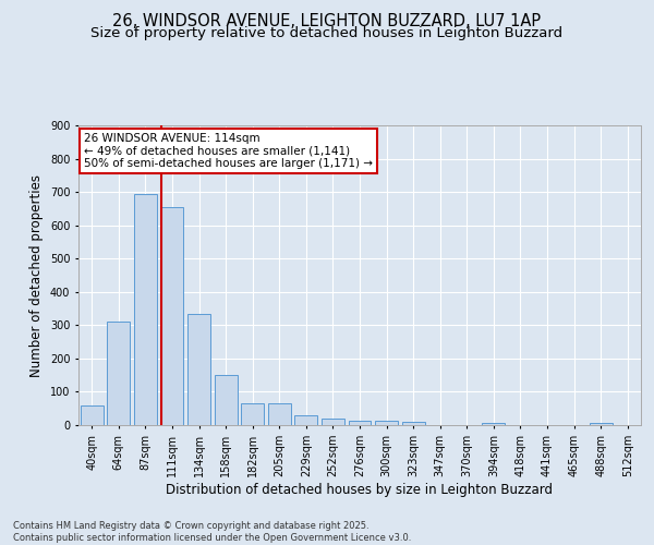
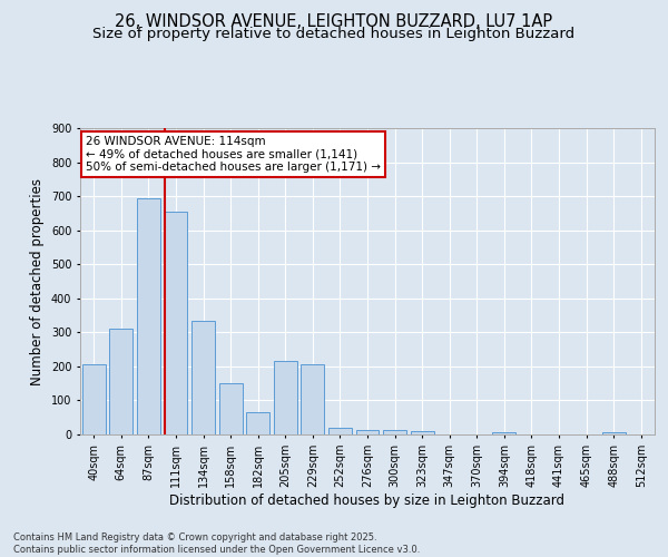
40sqm: 58 -> 205
205sqm: 67 -> 215
229sqm: 30 -> 205
